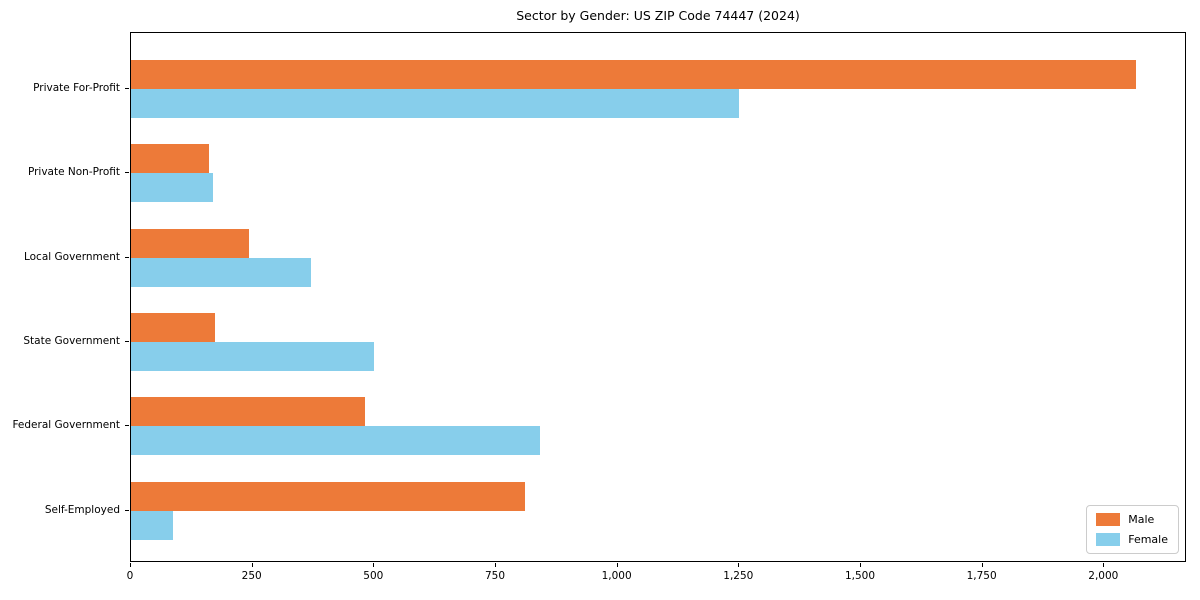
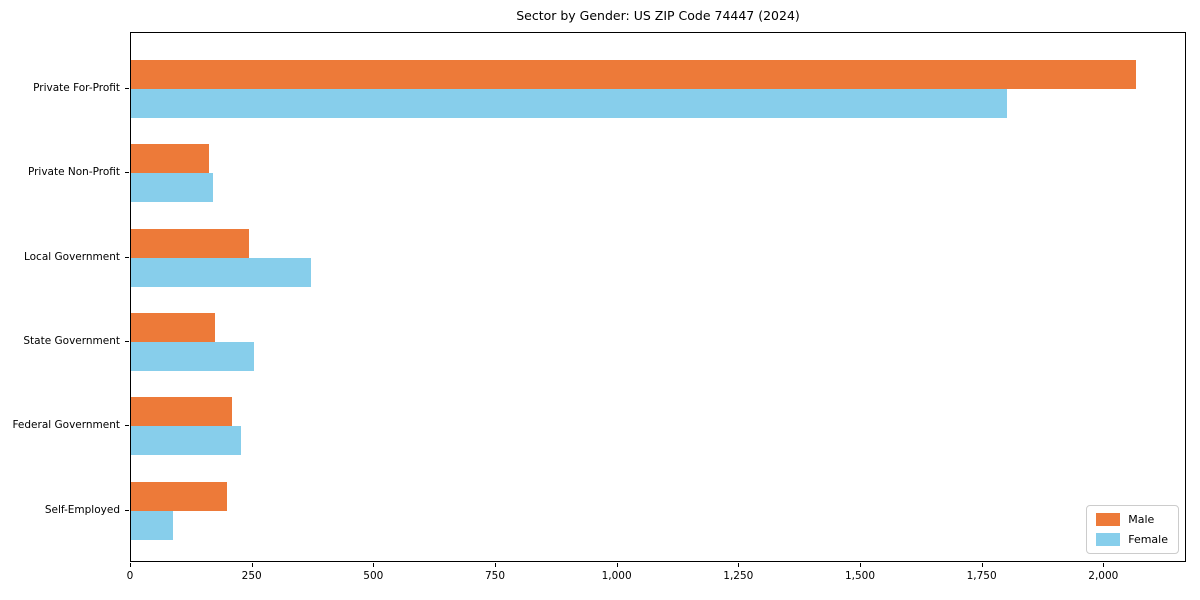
Female/Private For-Profit: 1250 -> 1800
Female/State Government: 500 -> 250
Male/Federal Government: 480 -> 210
Female/Federal Government: 840 -> 230
Male/Self-Employed: 810 -> 200
